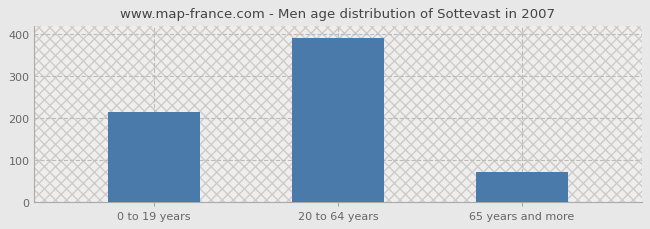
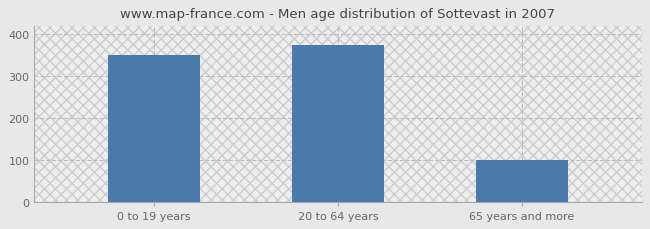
0 to 19 years: 215 -> 350
20 to 64 years: 390 -> 375
65 years and more: 70 -> 100
